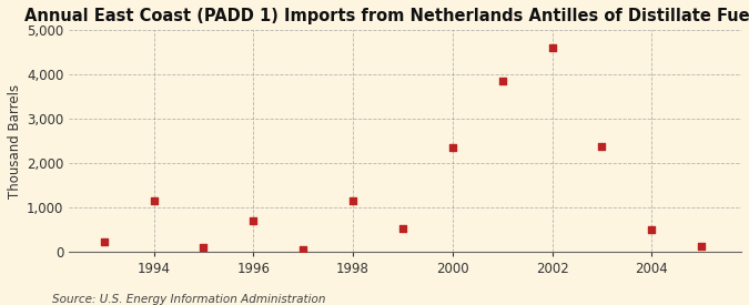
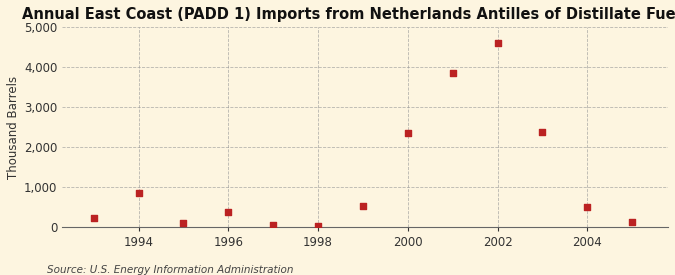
1994: 1,150 -> 850
1996: 700 -> 380
1998: 1,150 -> 30
